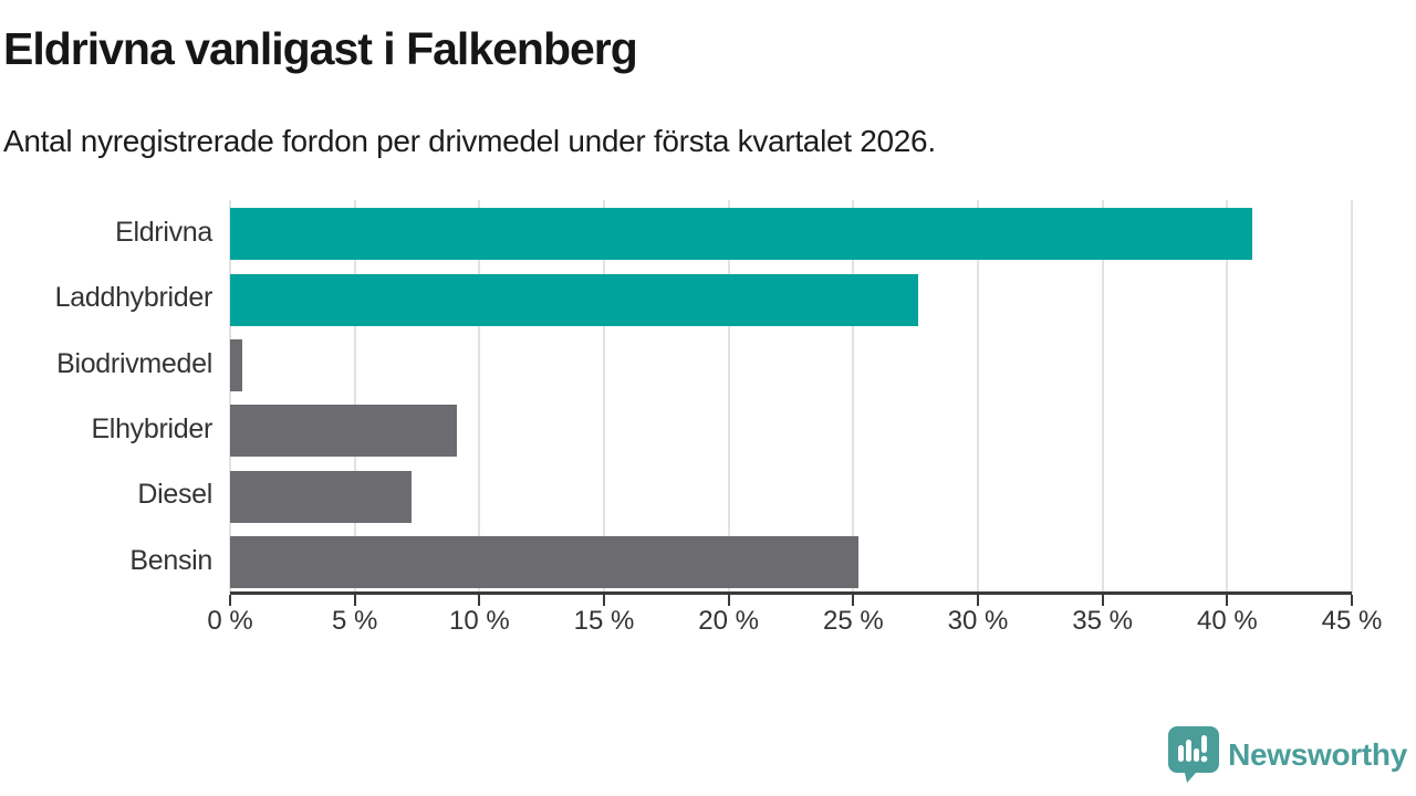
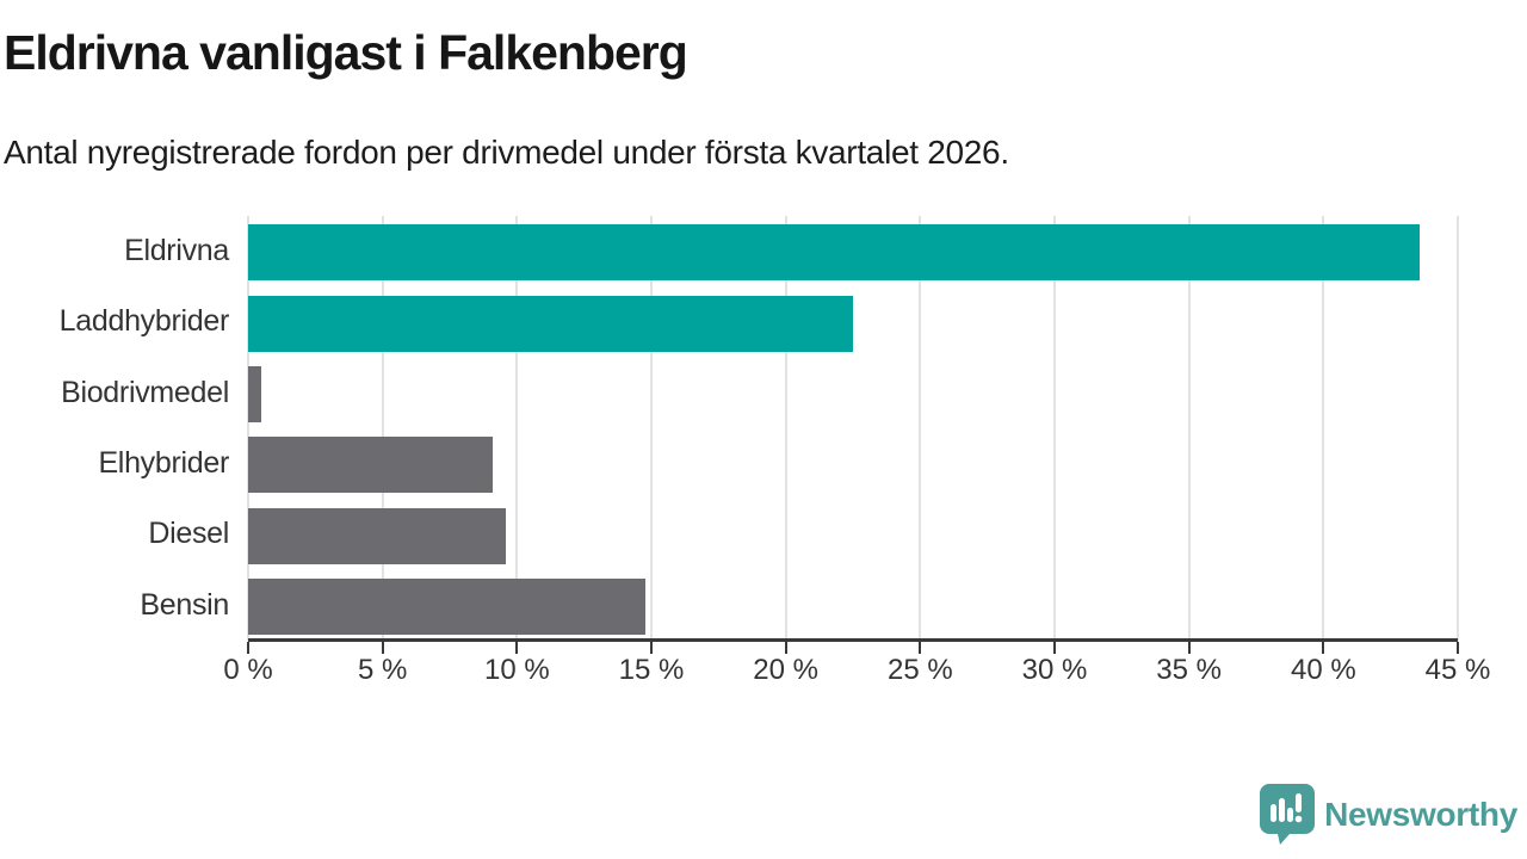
Eldrivna: 41.0% -> 43.6%
Laddhybrider: 27.6% -> 22.5%
Diesel: 7.3% -> 9.6%
Bensin: 25.2% -> 14.8%
